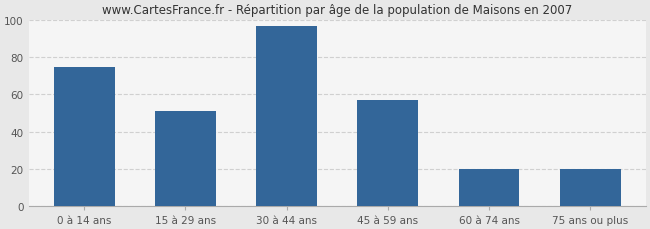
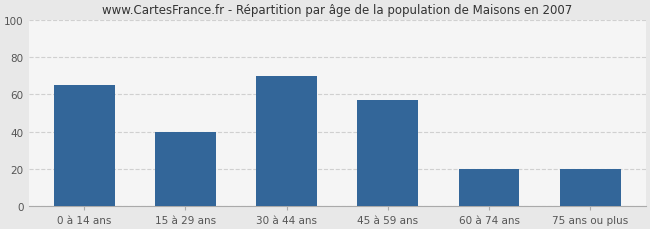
0 à 14 ans: 75 -> 65
15 à 29 ans: 51 -> 40
30 à 44 ans: 97 -> 70
